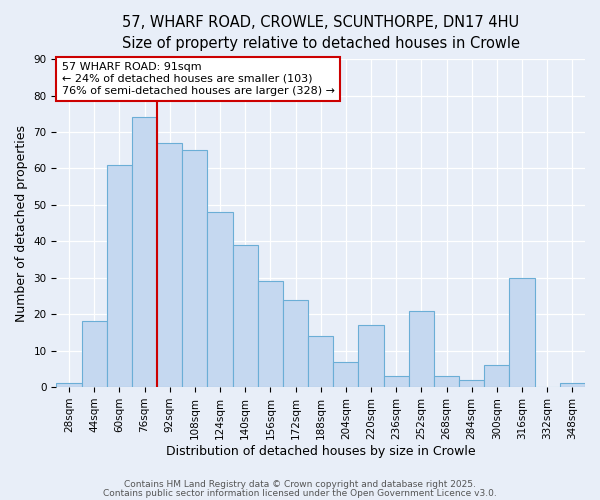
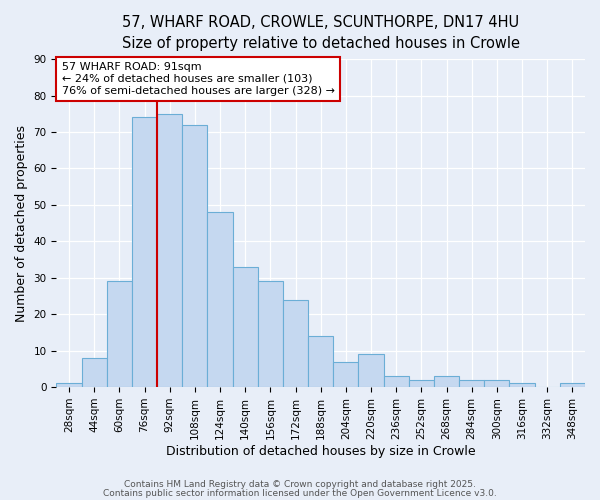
44sqm: 18 -> 8
60sqm: 61 -> 29
92sqm: 67 -> 75
108sqm: 65 -> 72
140sqm: 39 -> 33
220sqm: 17 -> 9
252sqm: 21 -> 2
300sqm: 6 -> 2
316sqm: 30 -> 1
